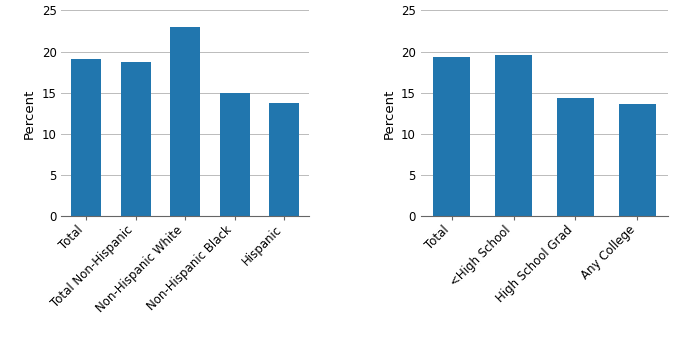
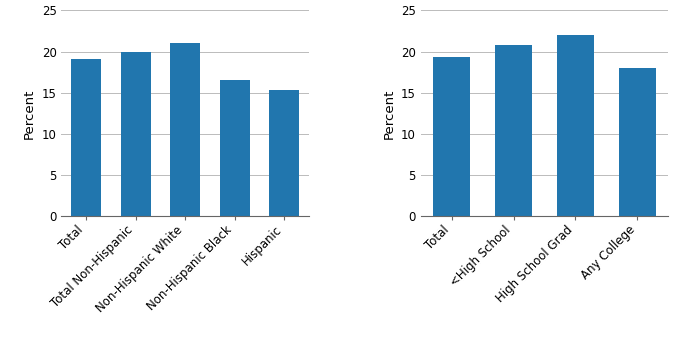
Total Non-Hispanic: 18.8 -> 20.0
Non-Hispanic White: 23.0 -> 21.1
Non-Hispanic Black: 15.0 -> 16.5
Hispanic: 13.8 -> 15.3
<High School: 19.6 -> 20.8
High School Grad: 14.4 -> 22.0
Any College: 13.6 -> 18.0
